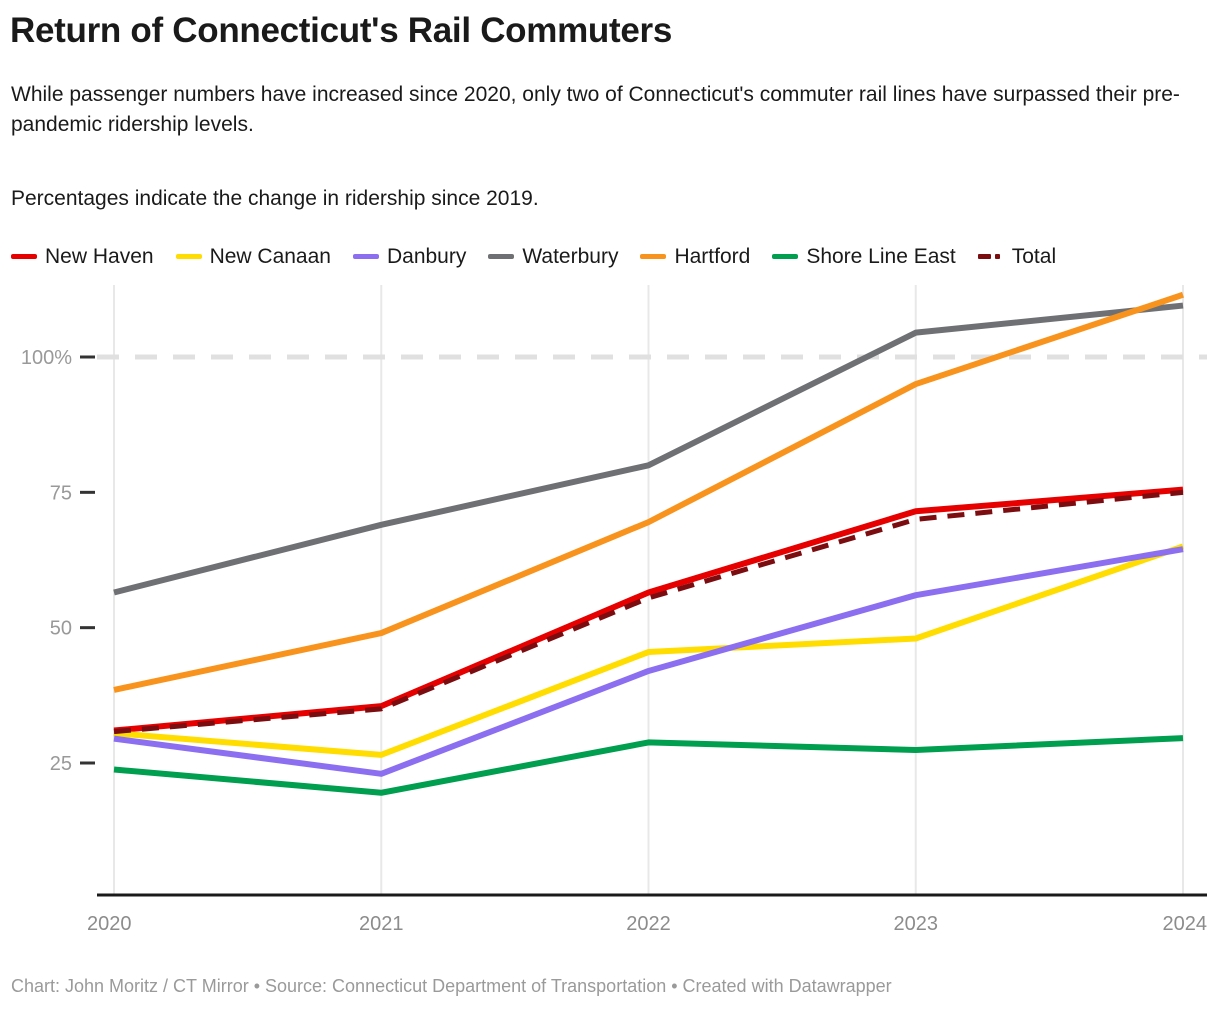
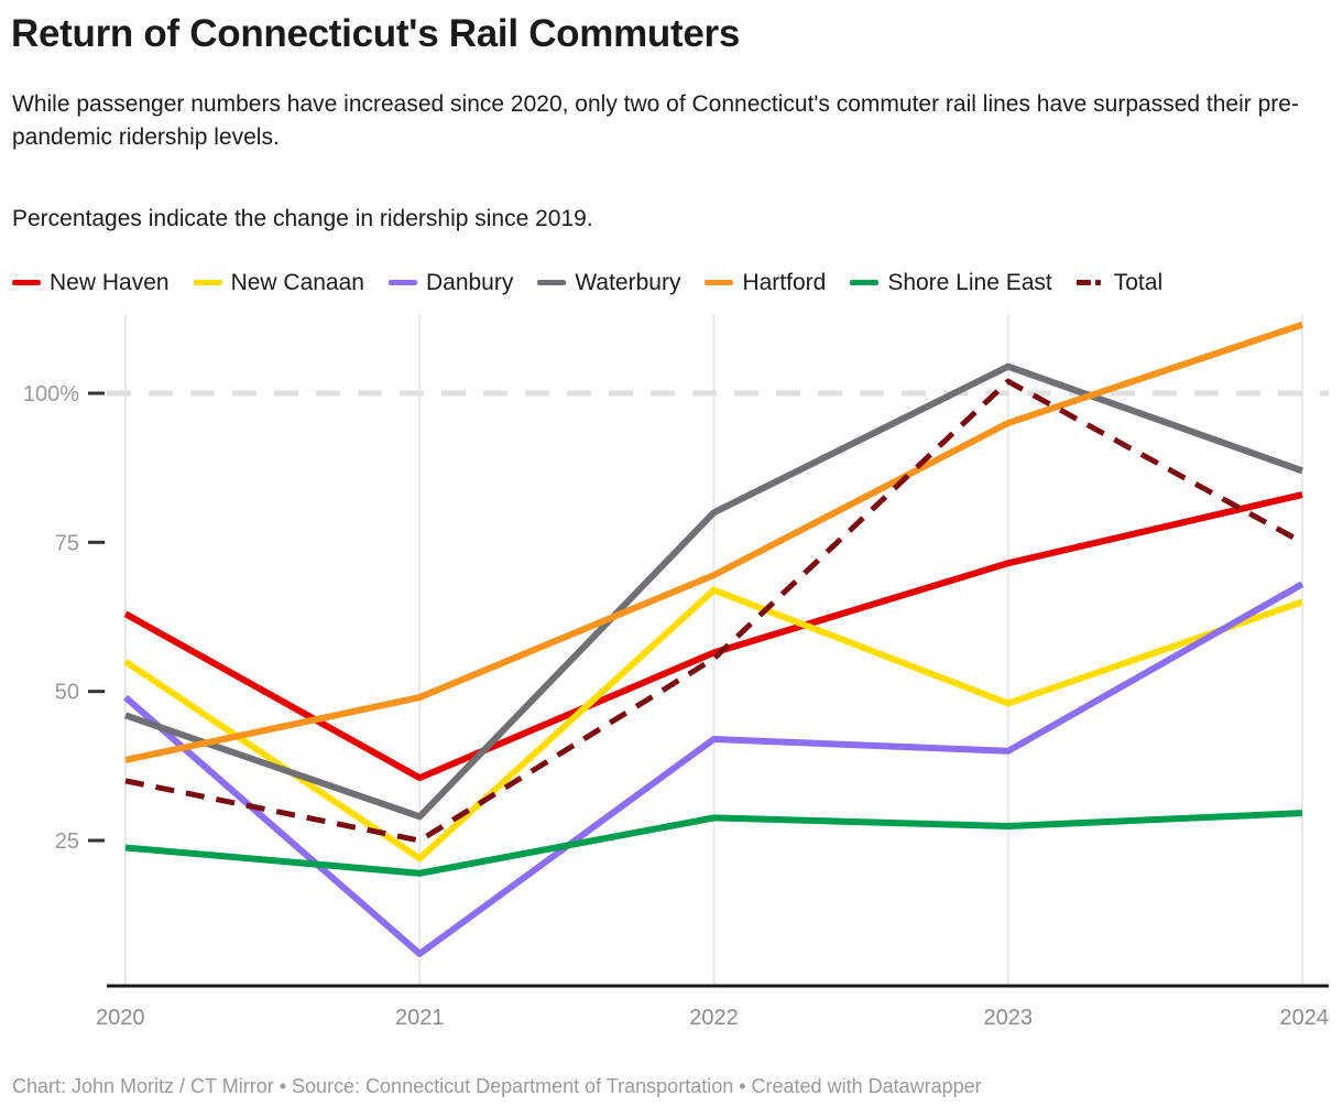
New Haven/2020: 31% -> 63%
New Canaan/2020: 30% -> 55%
Danbury/2020: 30% -> 49%
Waterbury/2020: 56% -> 46%
Total/2020: 31% -> 35%
New Canaan/2021: 26% -> 22%
Danbury/2021: 23% -> 6%
Waterbury/2021: 69% -> 29%
Total/2021: 35% -> 25%
New Canaan/2022: 46% -> 67%
Danbury/2023: 56% -> 40%
Total/2023: 70% -> 102%
New Haven/2024: 76% -> 83%
Danbury/2024: 64% -> 68%
Waterbury/2024: 110% -> 87%
